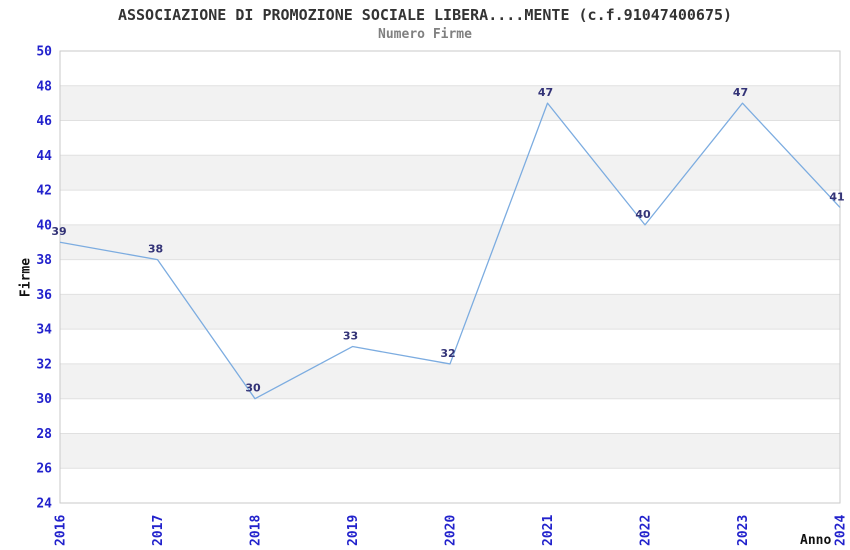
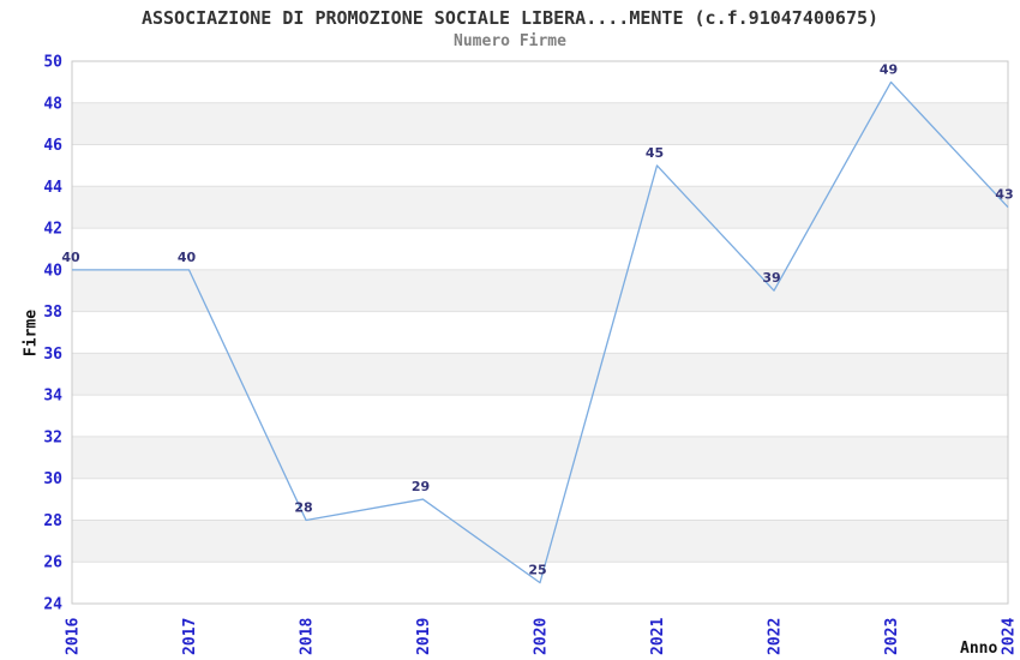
2016: 39 -> 40
2017: 38 -> 40
2018: 30 -> 28
2019: 33 -> 29
2020: 32 -> 25
2021: 47 -> 45
2022: 40 -> 39
2023: 47 -> 49
2024: 41 -> 43
